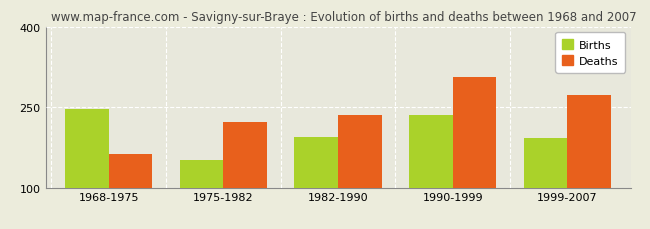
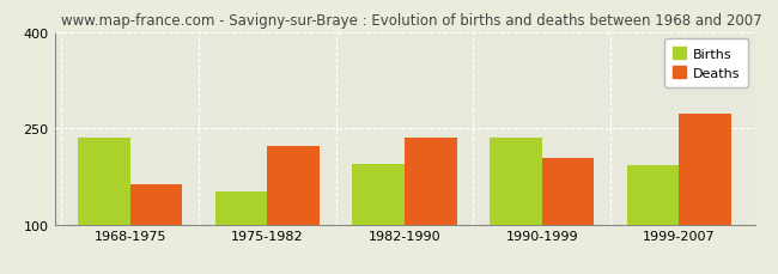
Births/1968-1975: 246 -> 236
Deaths/1990-1999: 307 -> 204
